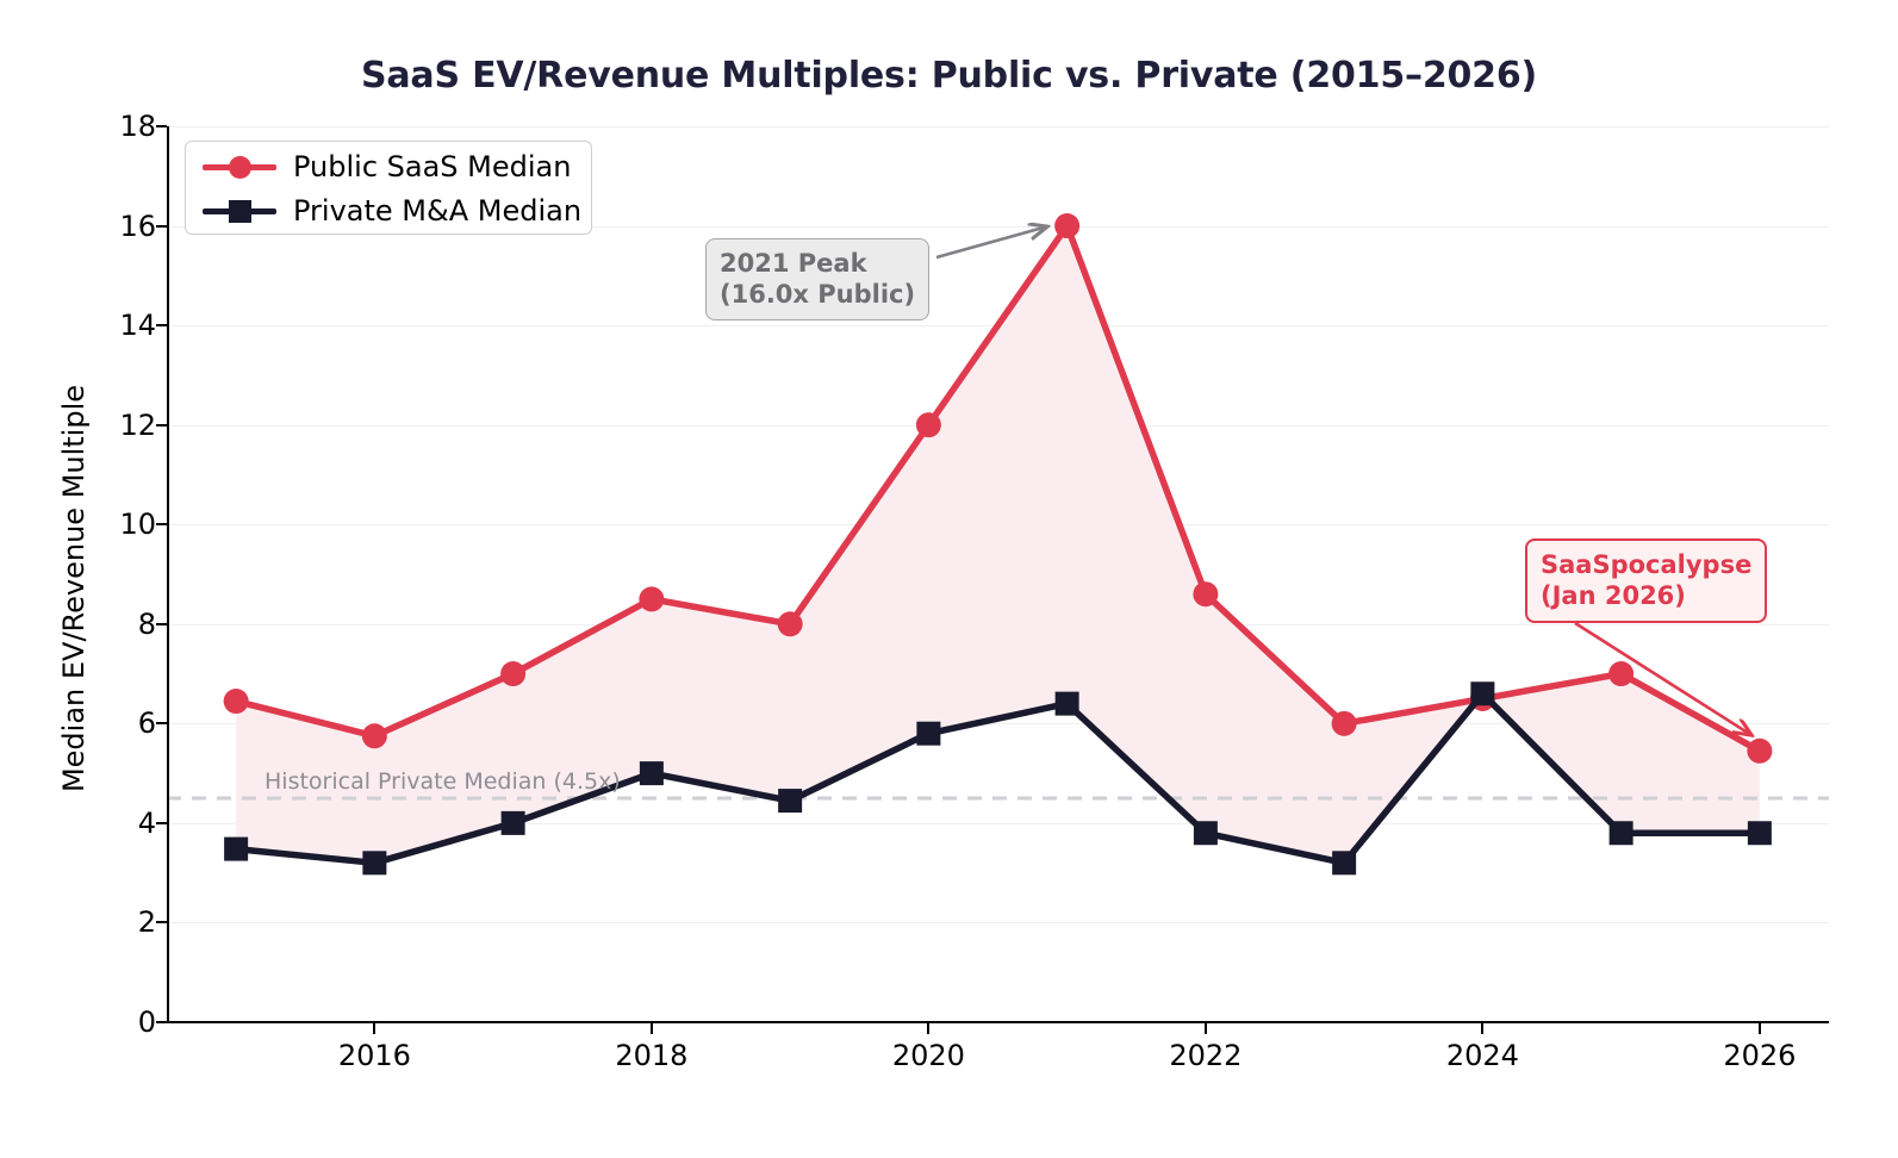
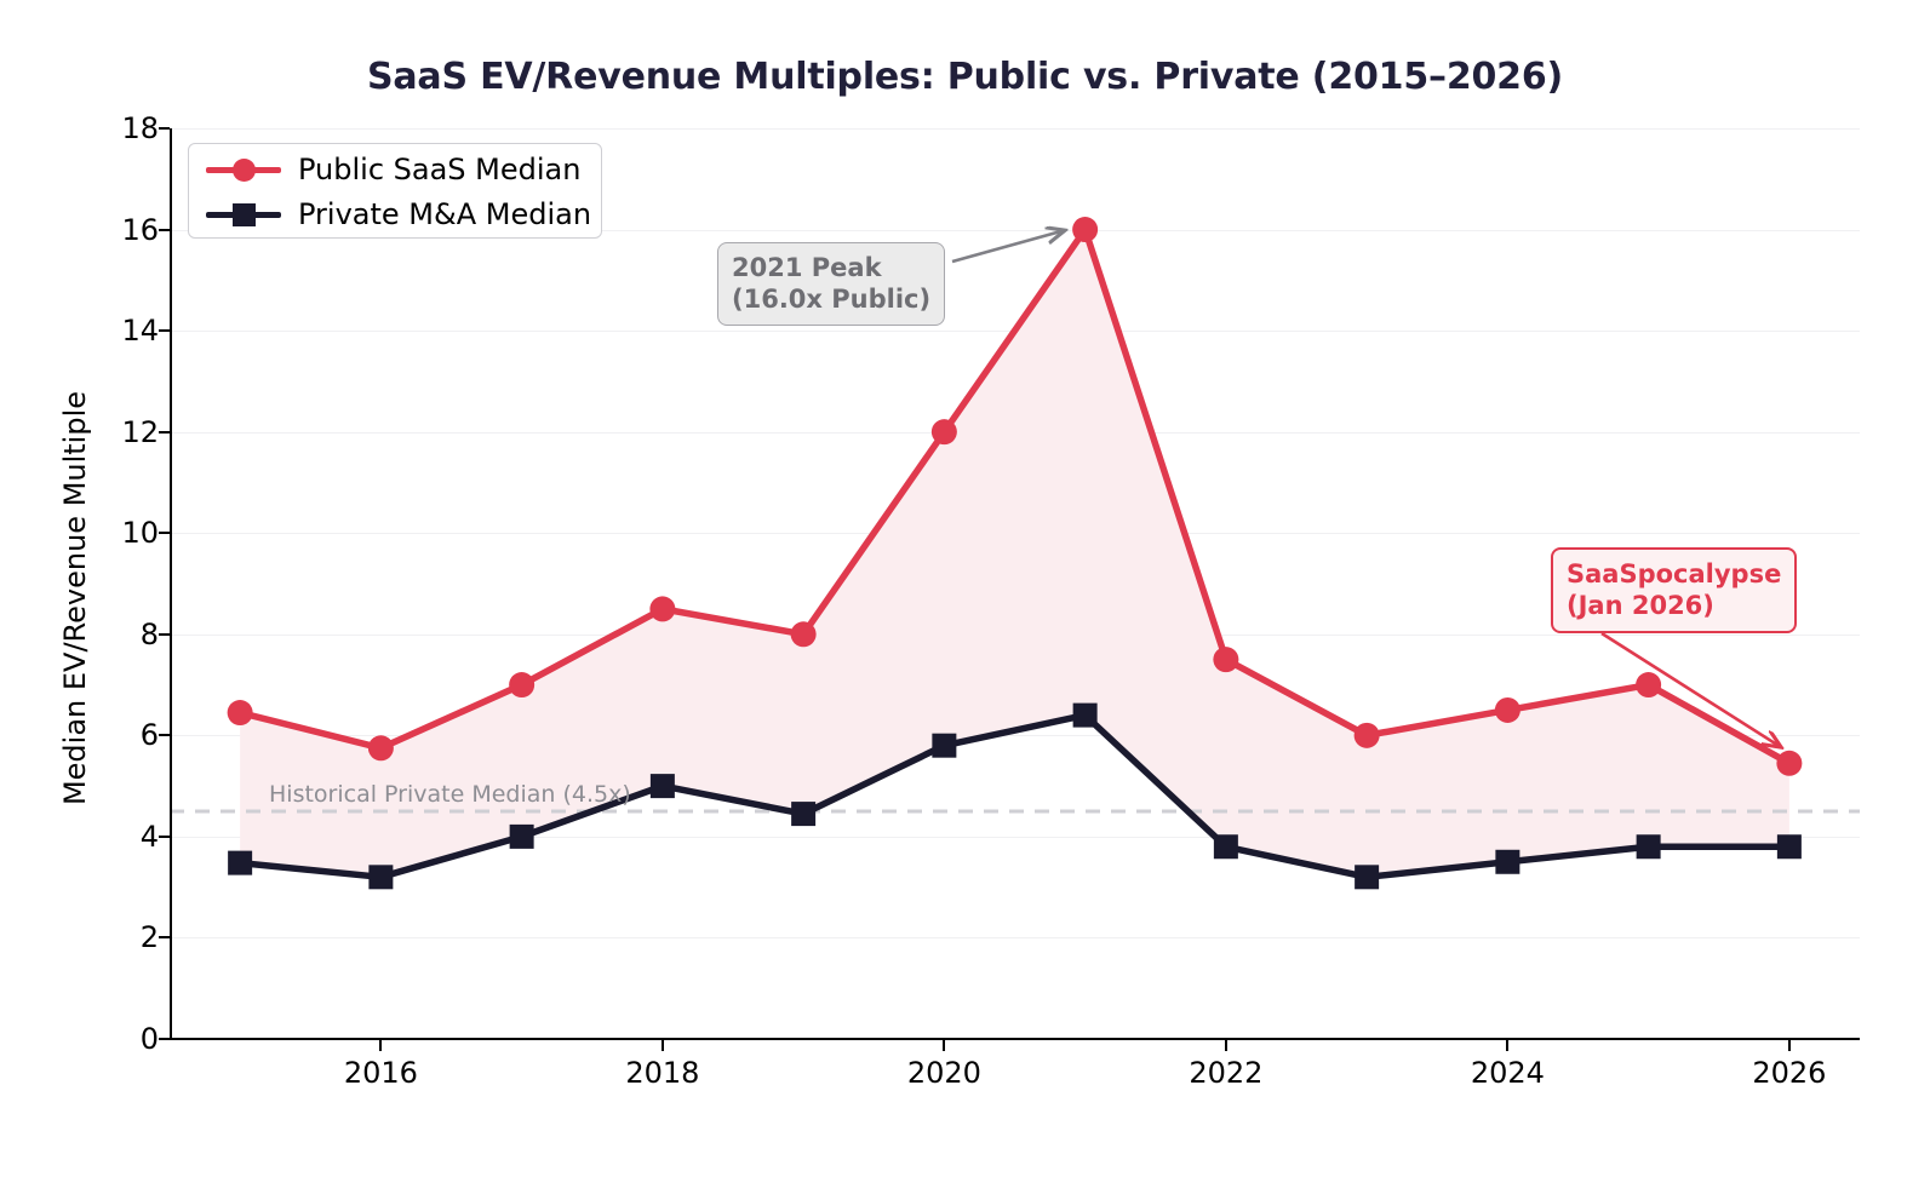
Public SaaS Median/2022: 8.6 -> 7.5
Private M&A Median/2024: 6.6 -> 3.5
